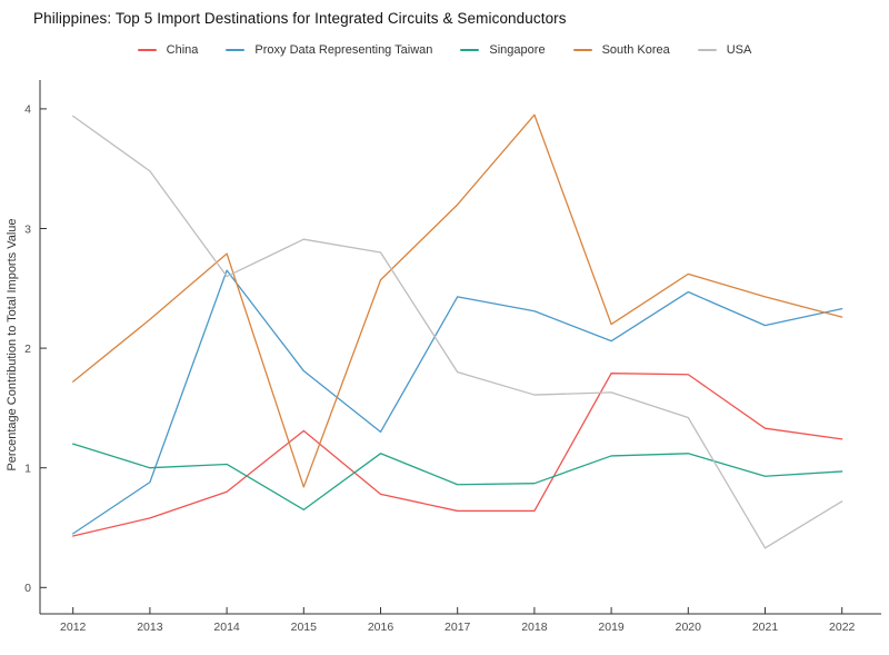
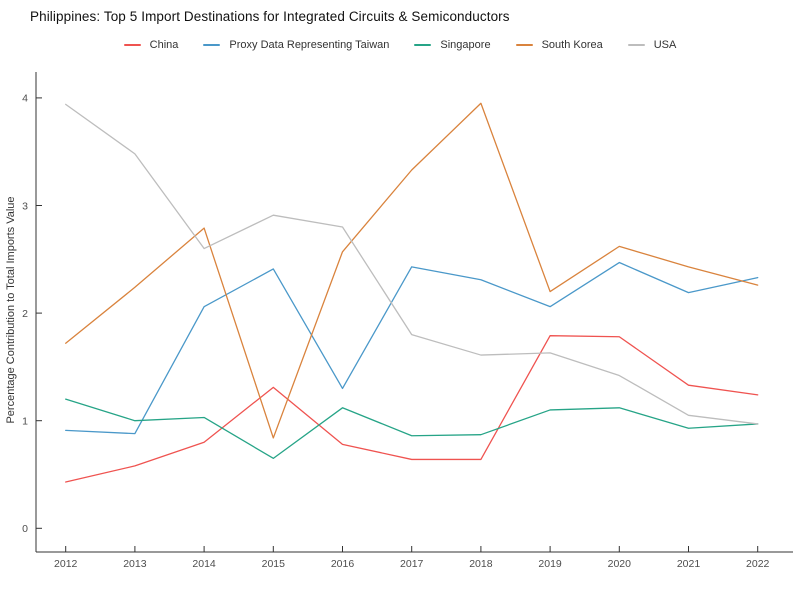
Proxy Data Representing Taiwan/2012: 0.45 -> 0.91
Proxy Data Representing Taiwan/2014: 2.65 -> 2.06
Proxy Data Representing Taiwan/2015: 1.81 -> 2.41
South Korea/2017: 3.20 -> 3.33
USA/2021: 0.33 -> 1.05
USA/2022: 0.72 -> 0.97
